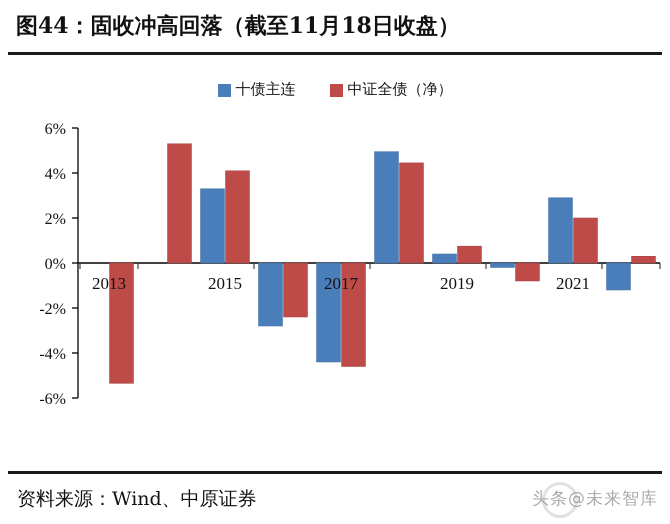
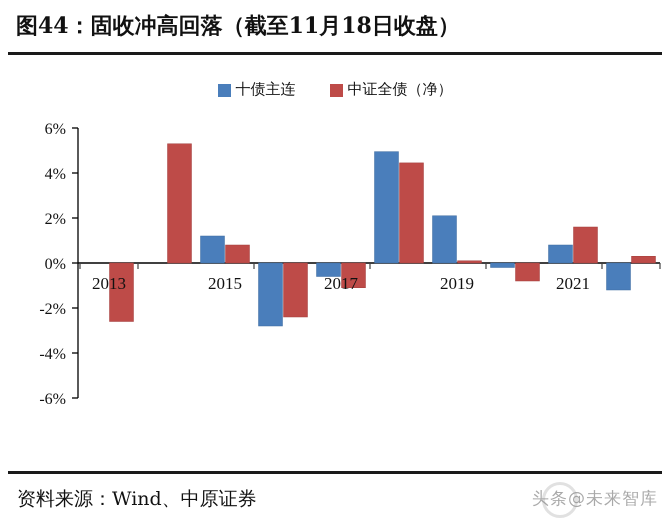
中证全债（净）/2013: -5.3% -> -2.6%
十债主连/2015: 3.3% -> 1.2%
中证全债（净）/2015: 4.1% -> 0.8%
十债主连/2017: -4.4% -> -0.6%
中证全债（净）/2017: -4.6% -> -1.1%
十债主连/2019: 0.4% -> 2.1%
中证全债（净）/2019: 0.8% -> 0.1%
十债主连/2021: 2.9% -> 0.8%
中证全债（净）/2021: 2.0% -> 1.6%
